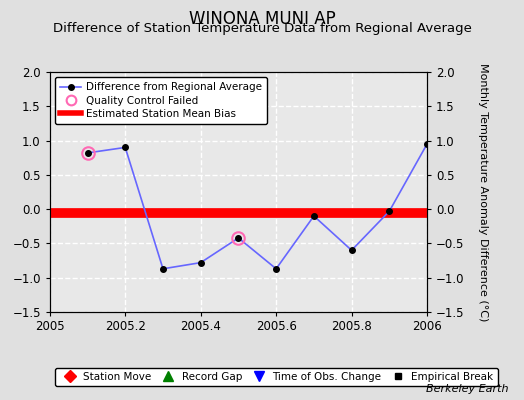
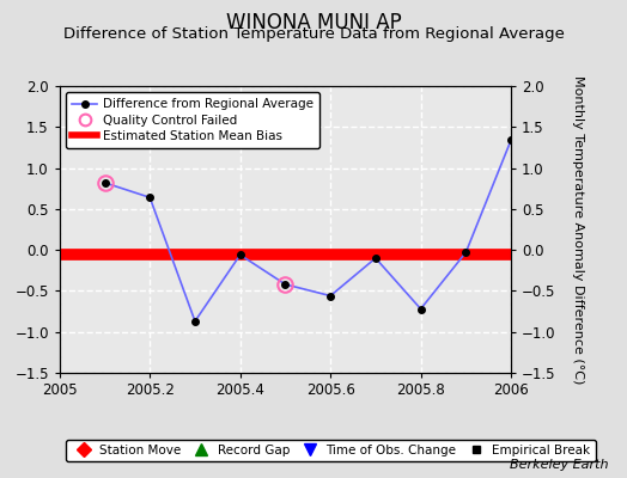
2005.2: 0.90 -> 0.64
2005.4: -0.78 -> -0.06
2005.6: -0.87 -> -0.56
2005.8: -0.60 -> -0.72
2006: 0.95 -> 1.34
